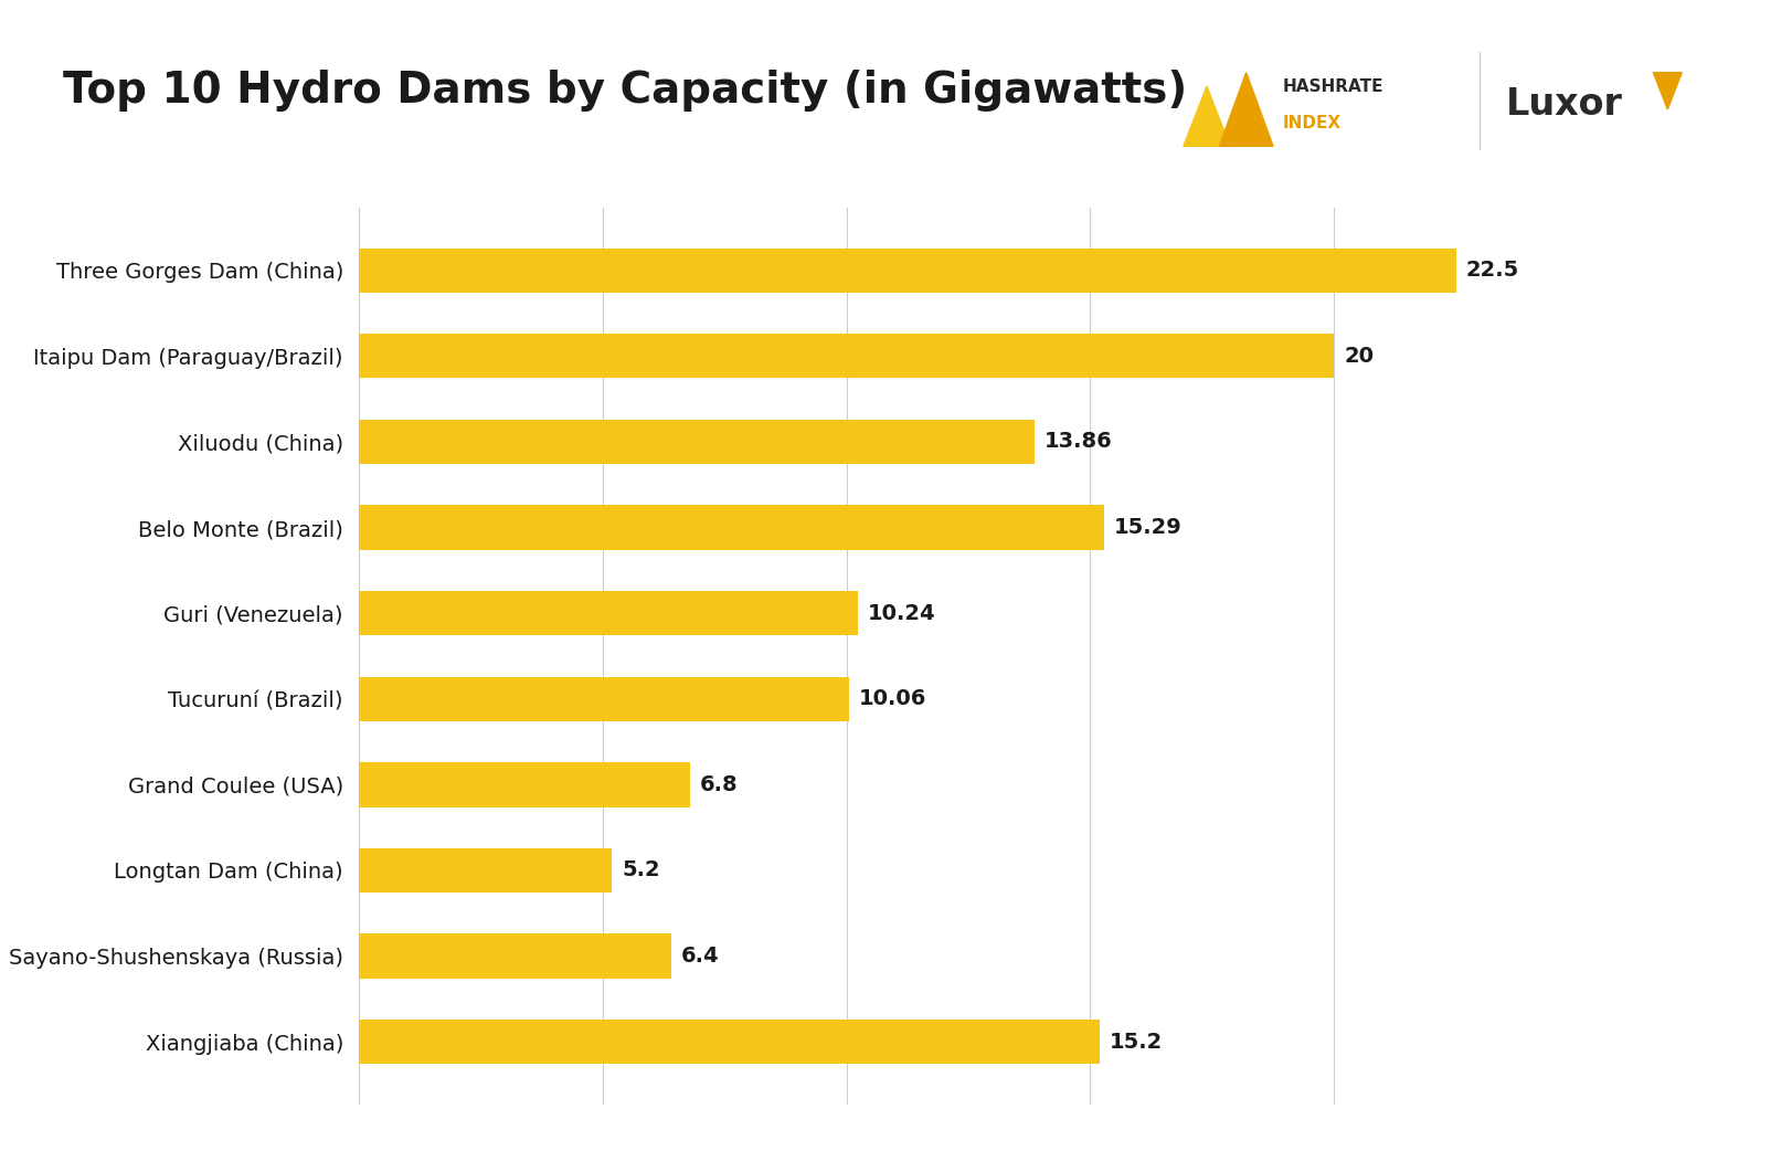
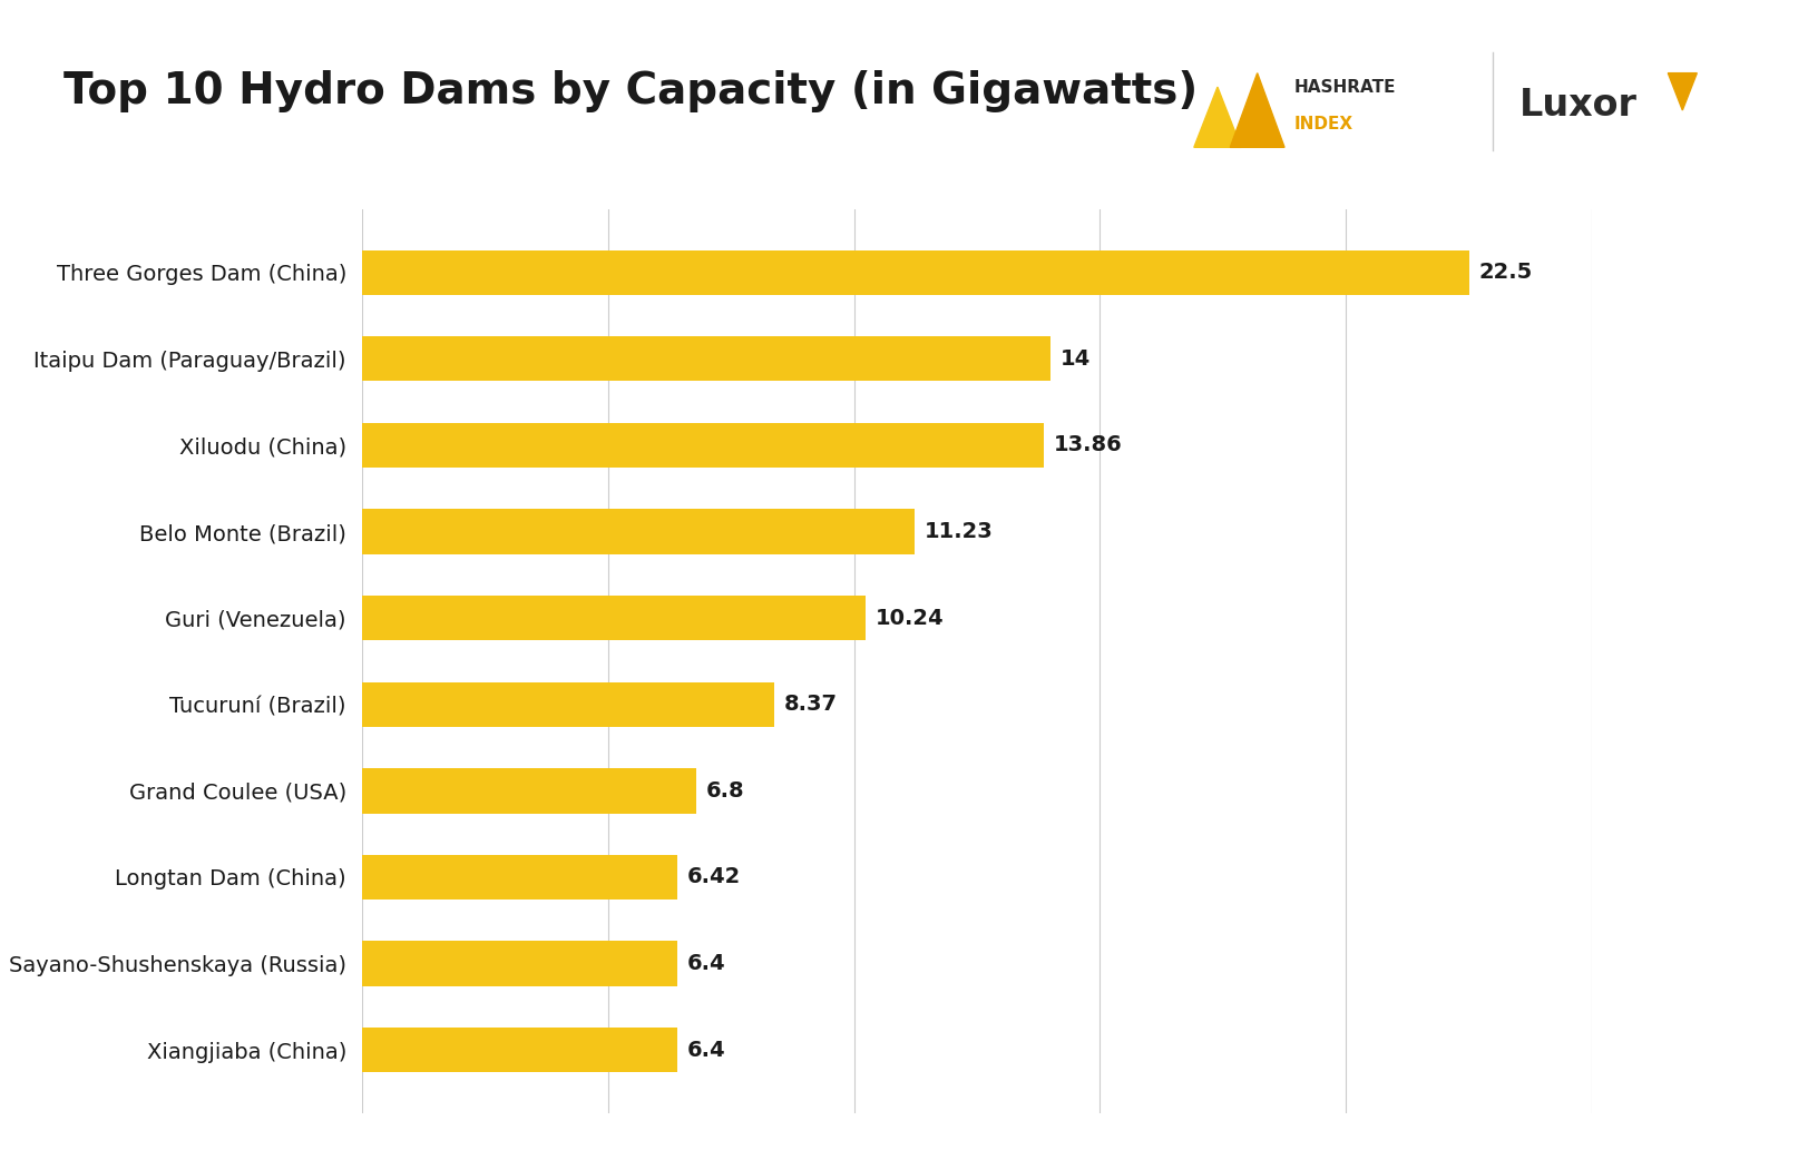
Itaipu Dam (Paraguay/Brazil): 20 -> 14
Belo Monte (Brazil): 15.29 -> 11.23
Tucuruní (Brazil): 10.06 -> 8.37
Longtan Dam (China): 5.2 -> 6.42
Xiangjiaba (China): 15.2 -> 6.4
